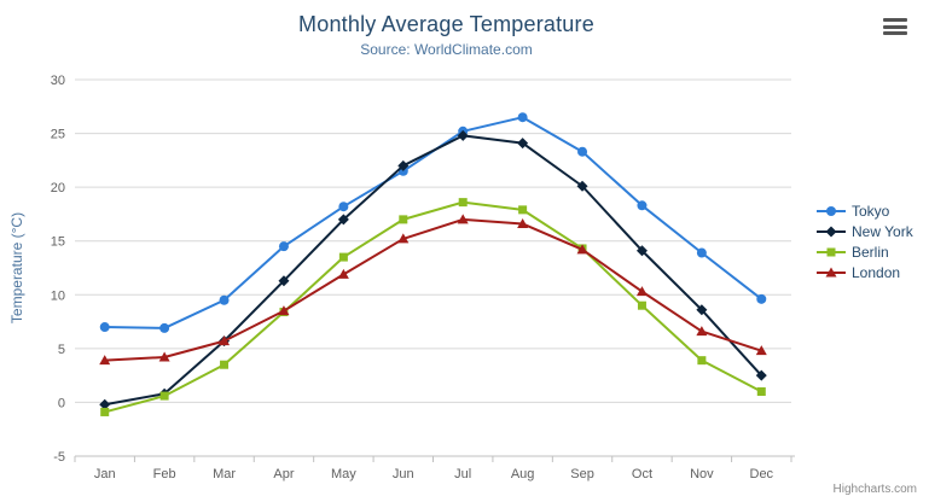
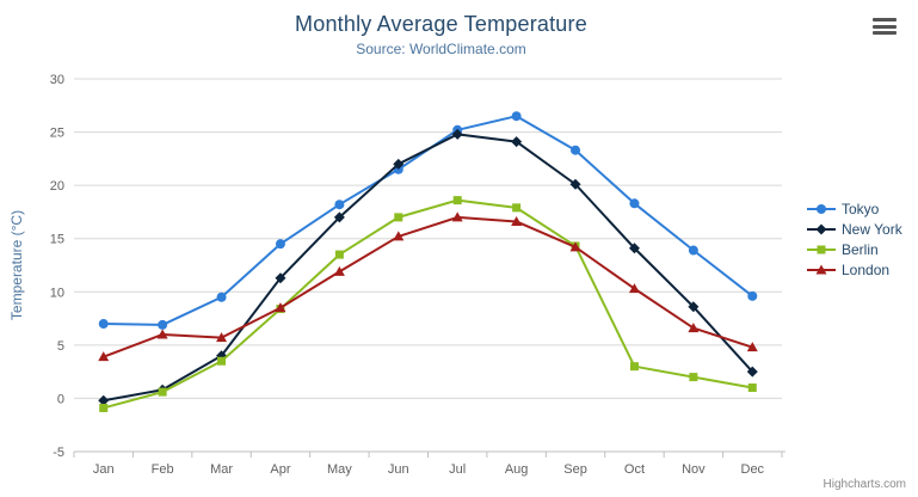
London/Feb: 4 -> 6
New York/Mar: 6 -> 4
Berlin/Oct: 9 -> 3
Berlin/Nov: 4 -> 2
